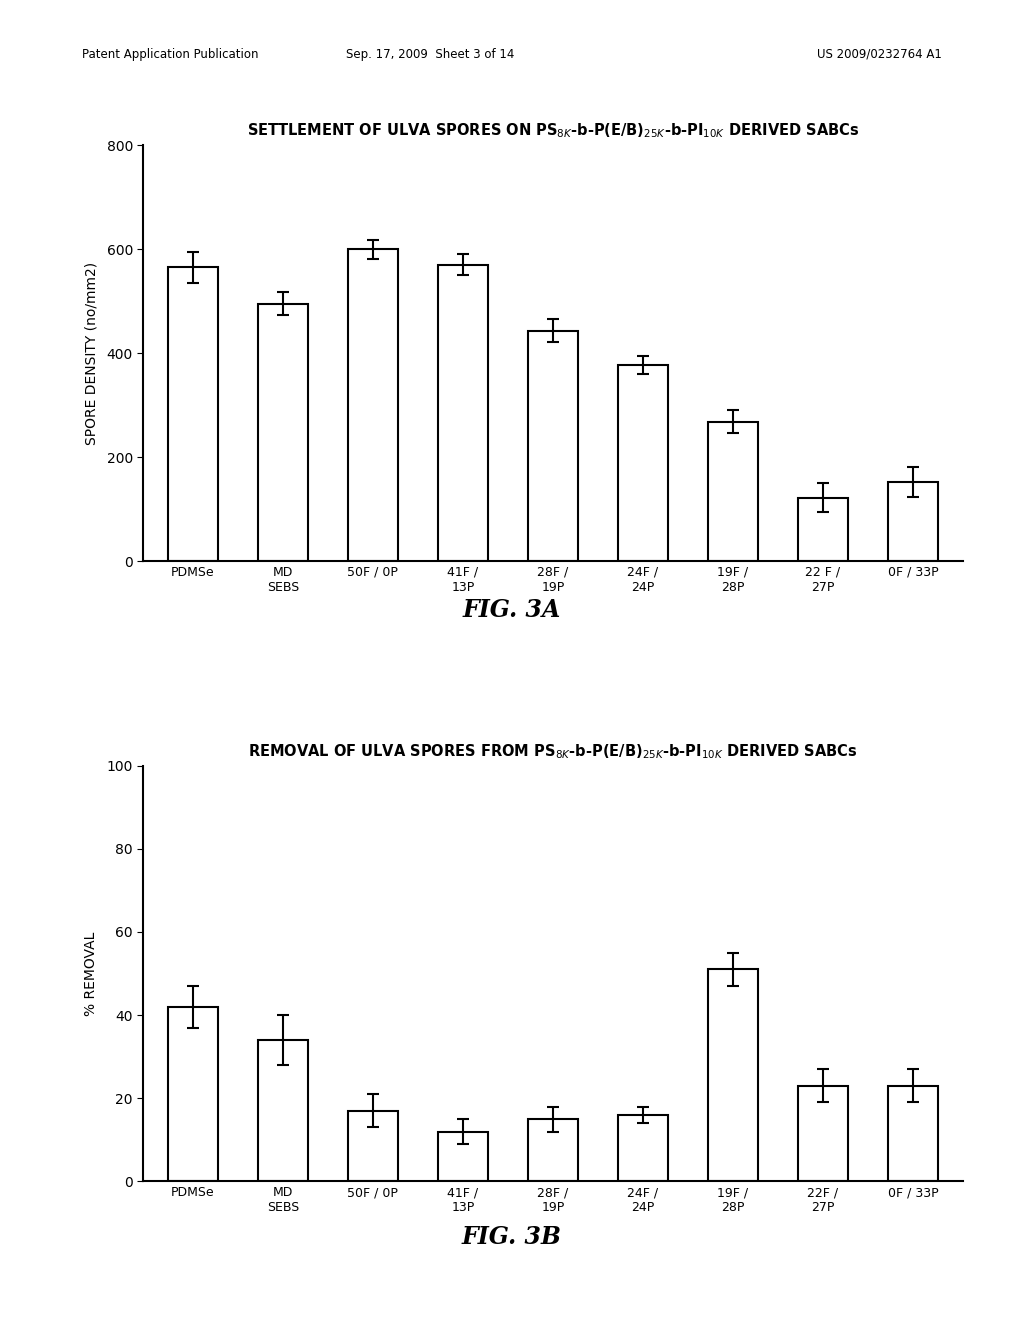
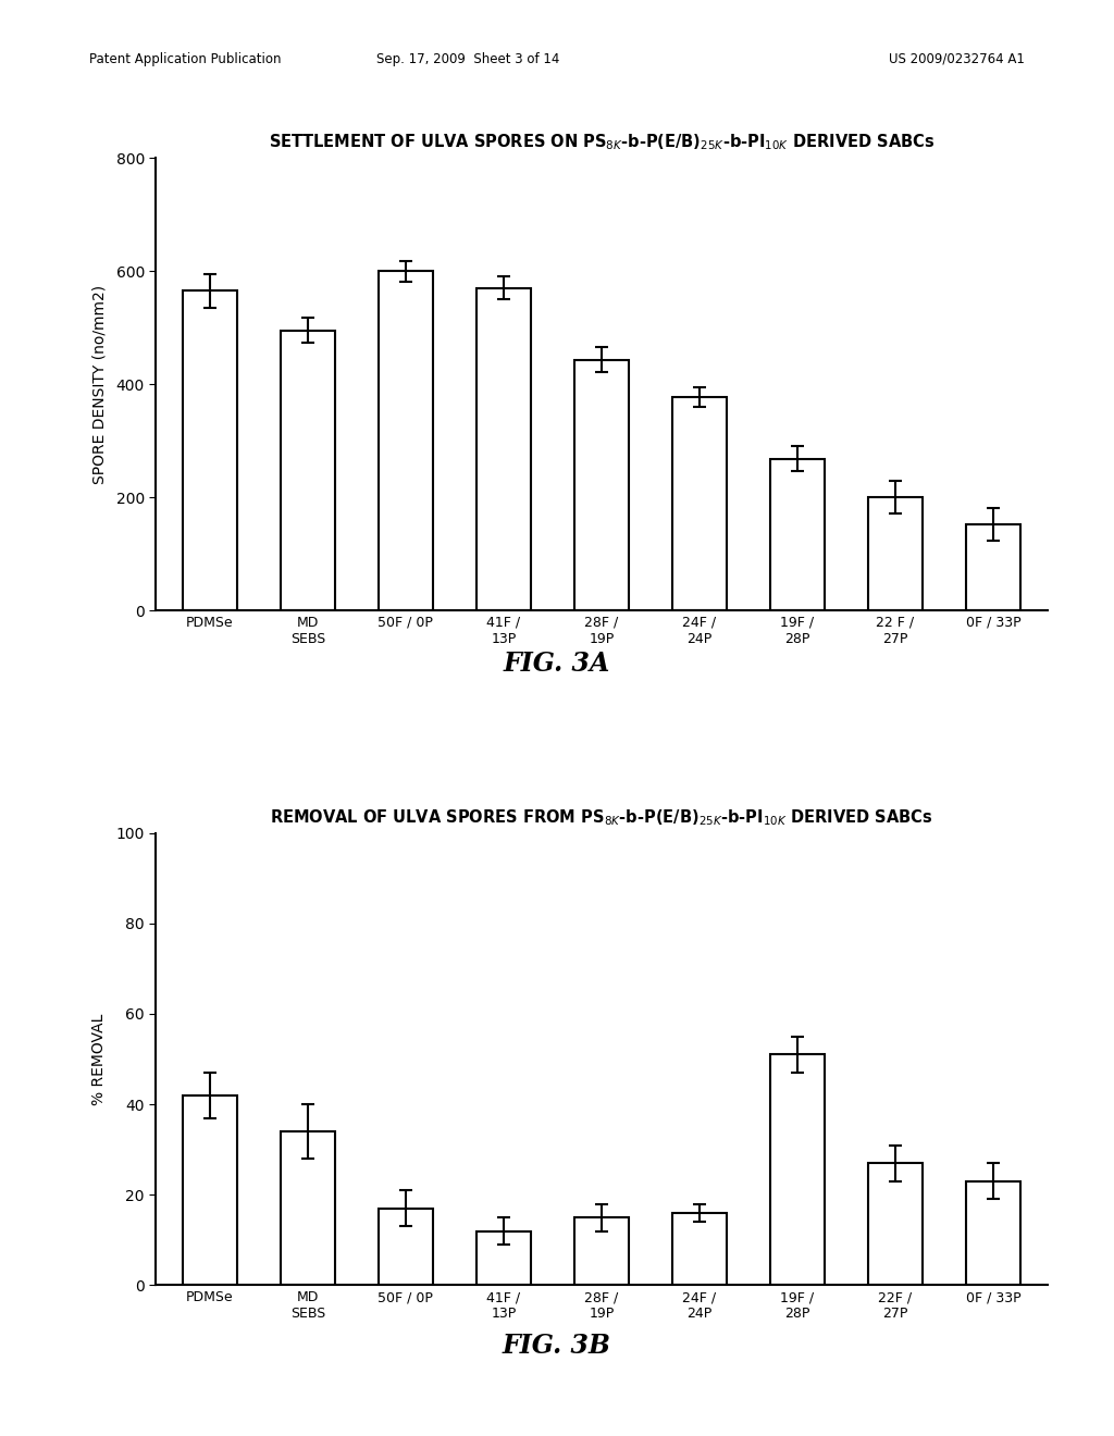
22 F / 27P: 122 -> 200
22F / 27P: 23 -> 27
